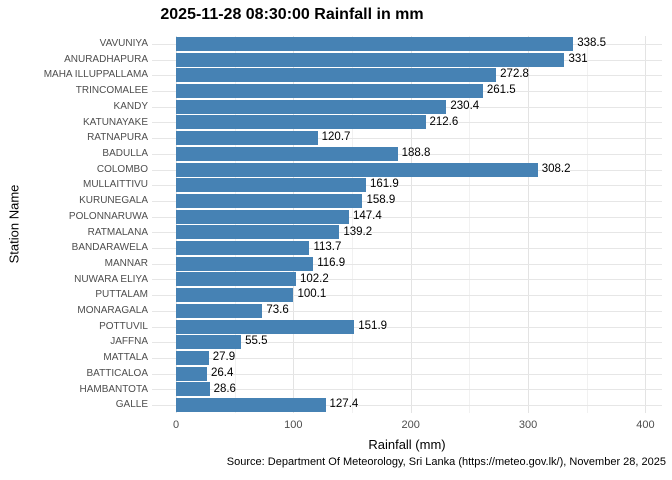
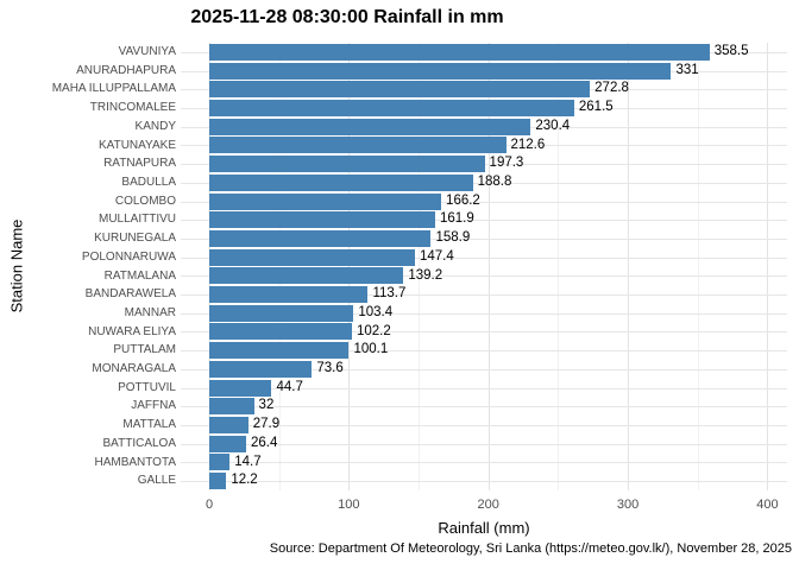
VAVUNIYA: 338.5 -> 358.5
RATNAPURA: 120.7 -> 197.3
COLOMBO: 308.2 -> 166.2
MANNAR: 116.9 -> 103.4
POTTUVIL: 151.9 -> 44.7
JAFFNA: 55.5 -> 32
HAMBANTOTA: 28.6 -> 14.7
GALLE: 127.4 -> 12.2
